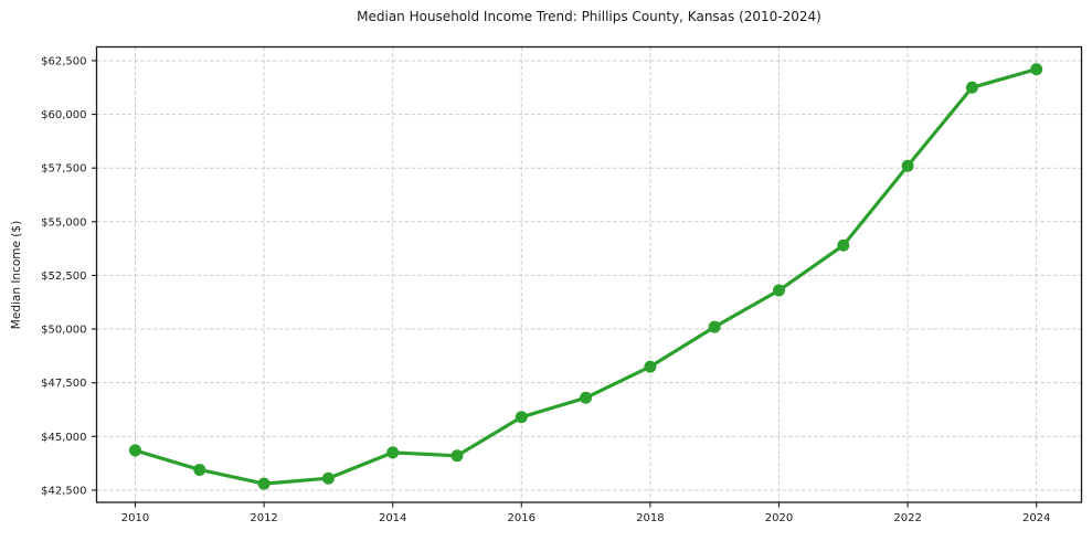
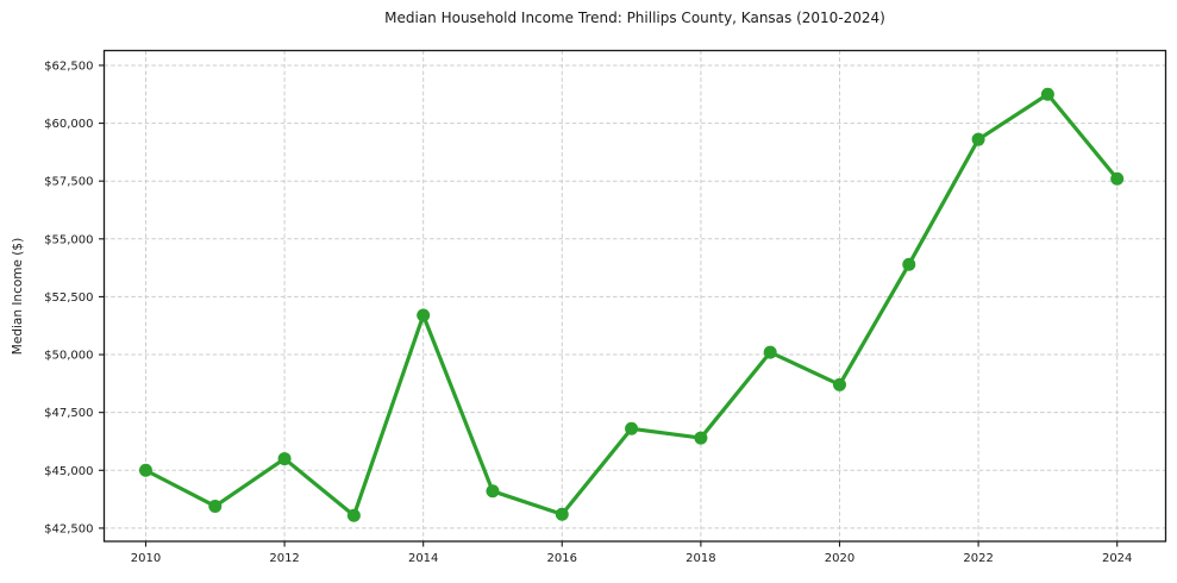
2010: $44400 -> $45000
2012: $42800 -> $45500
2014: $44200 -> $51700
2016: $45900 -> $43100
2018: $48200 -> $46400
2020: $51800 -> $48700
2022: $57600 -> $59300
2024: $62100 -> $57600
